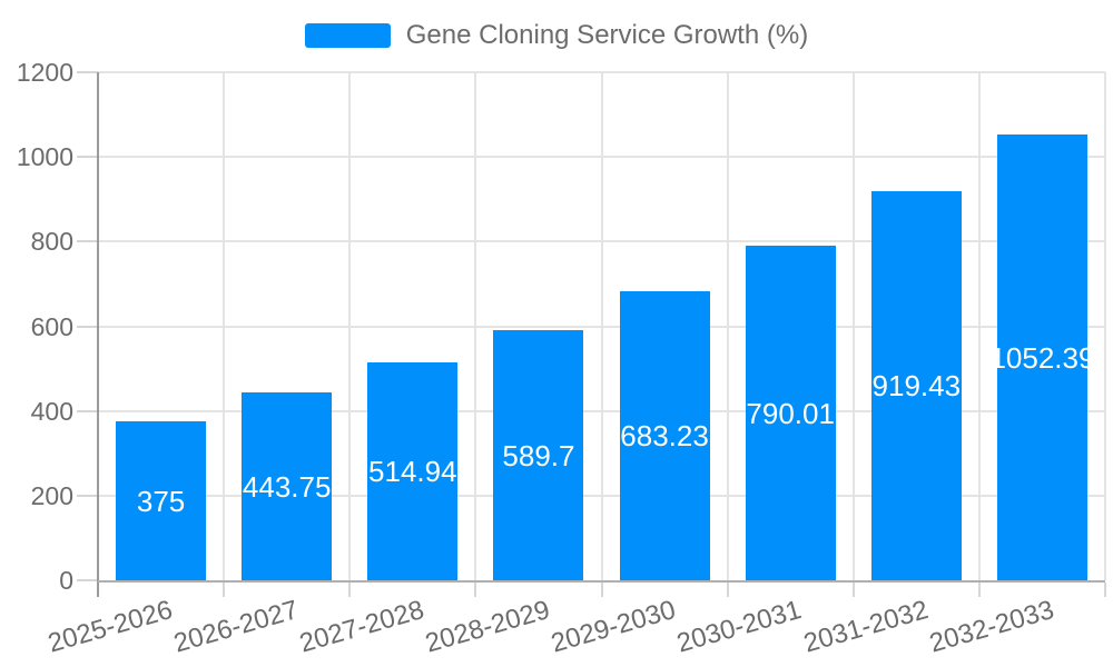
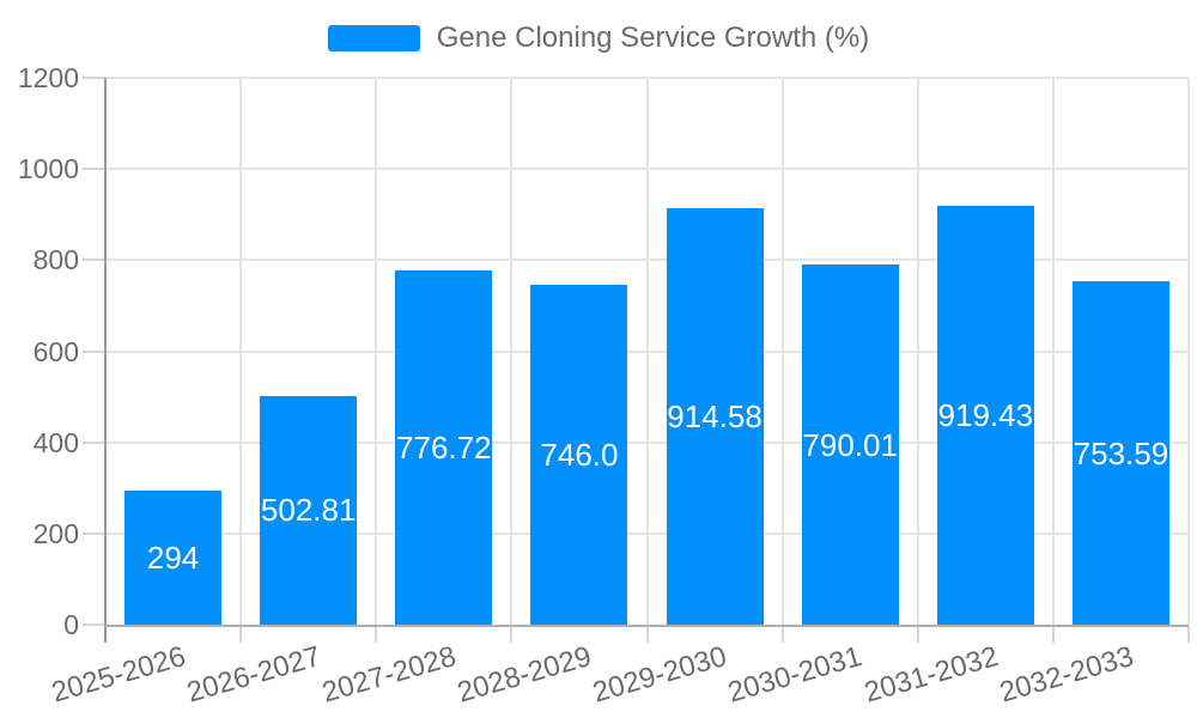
2025-2026: 375 -> 294
2026-2027: 443.75 -> 502.81
2027-2028: 514.94 -> 776.72
2028-2029: 589.7 -> 746.0
2029-2030: 683.23 -> 914.58
2032-2033: 1052.39 -> 753.59
